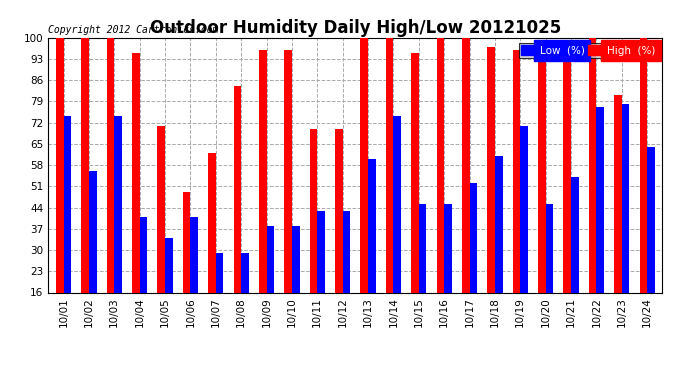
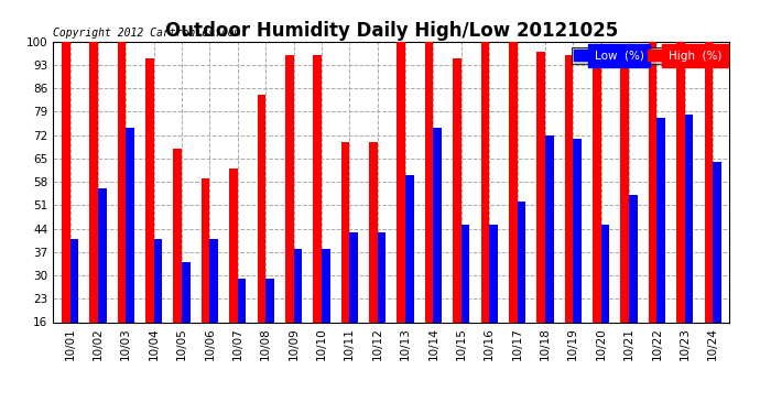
Low (%)/10/01: 74 -> 41
High (%)/10/05: 71 -> 68
High (%)/10/06: 49 -> 59
Low (%)/10/18: 61 -> 72
High (%)/10/23: 81 -> 100
